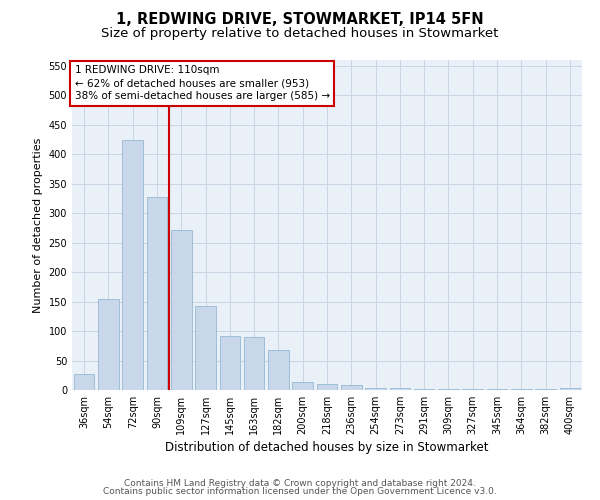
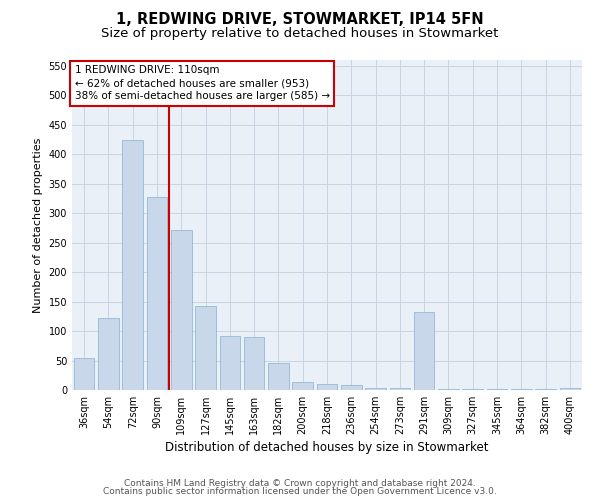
36sqm: 27 -> 54
54sqm: 155 -> 122
182sqm: 68 -> 46
291sqm: 2 -> 132
